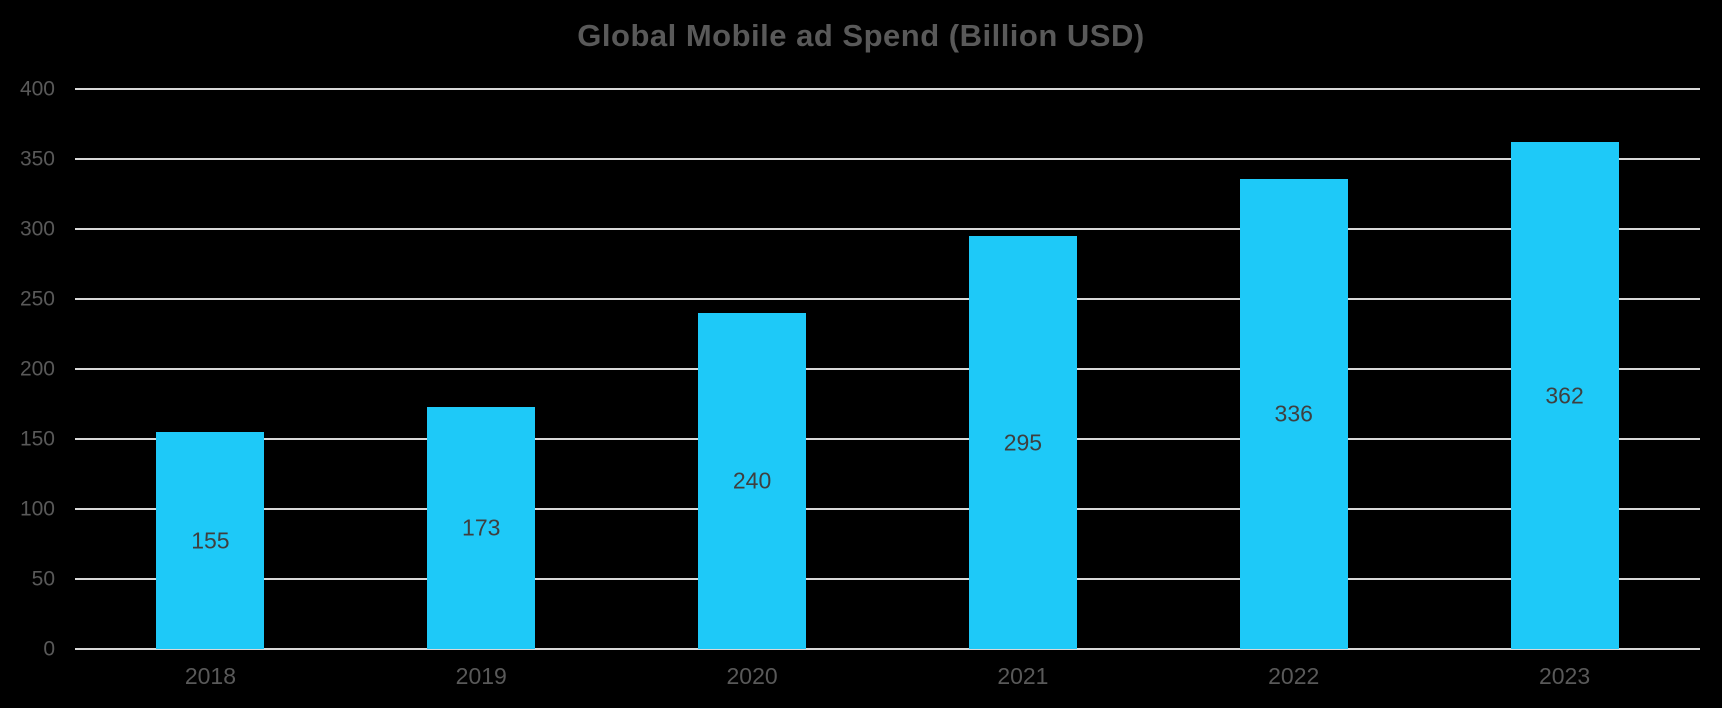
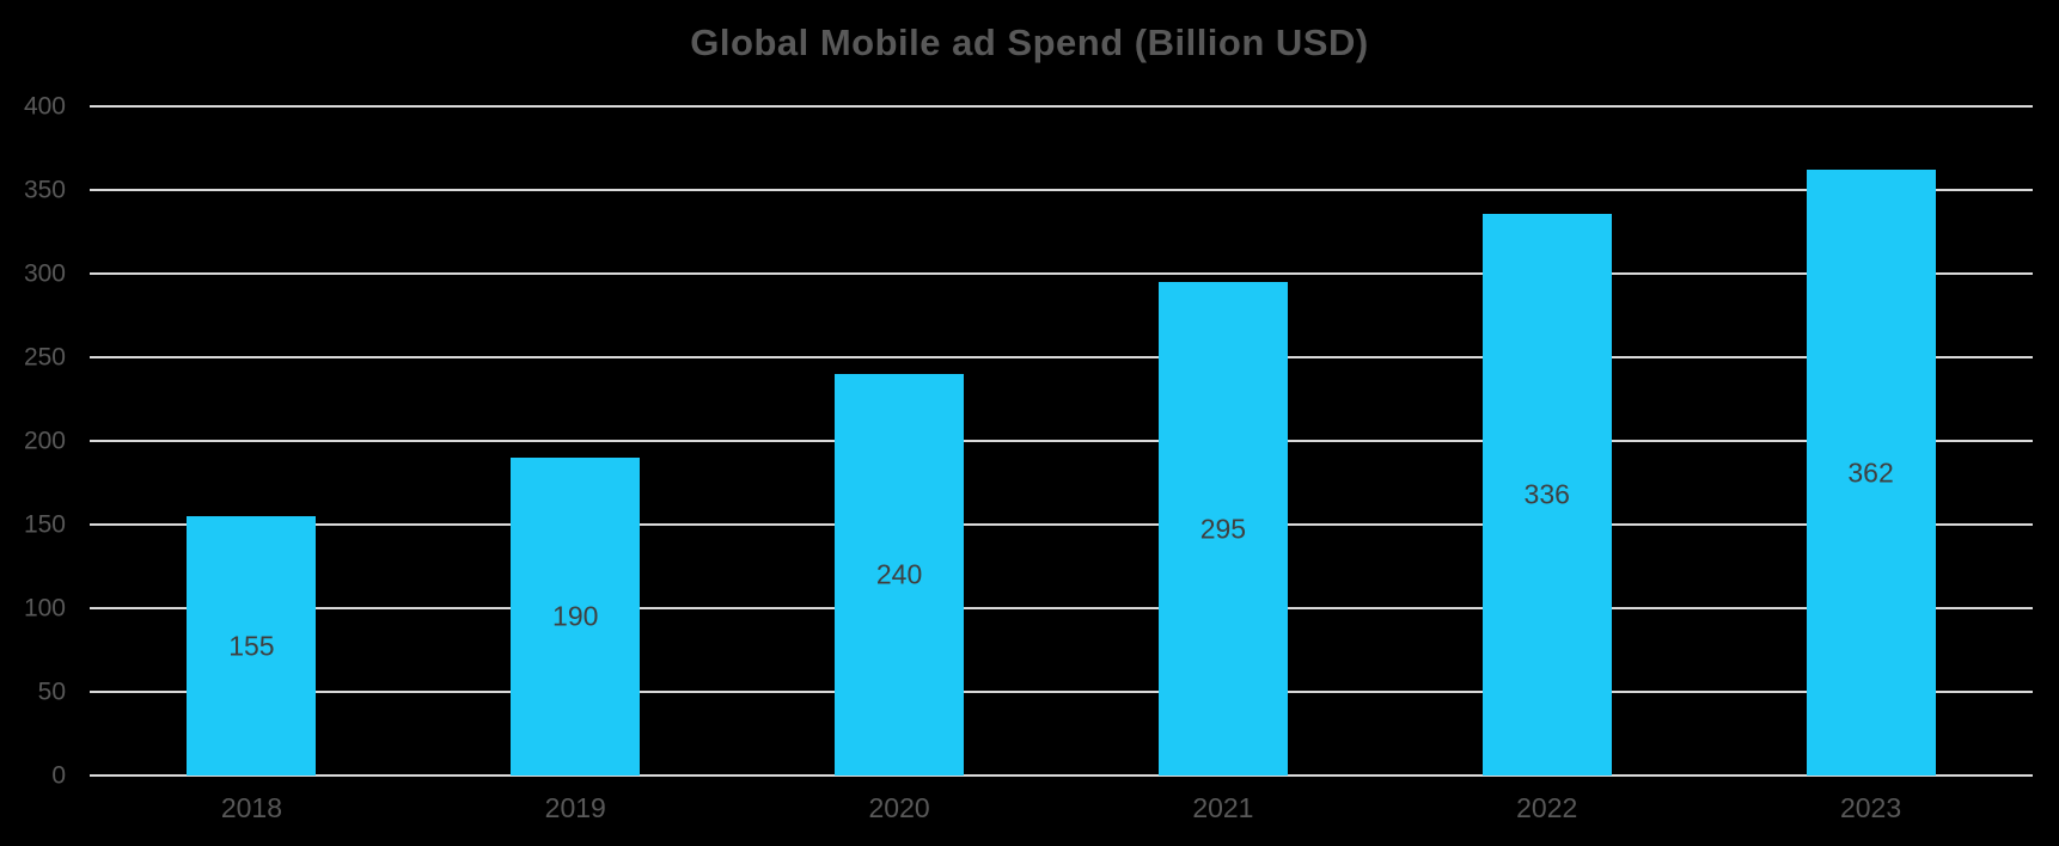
2019: 173 -> 190
